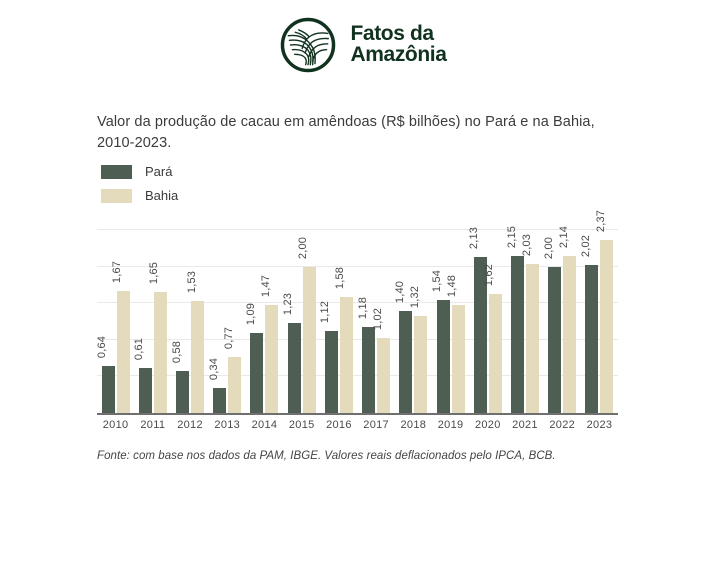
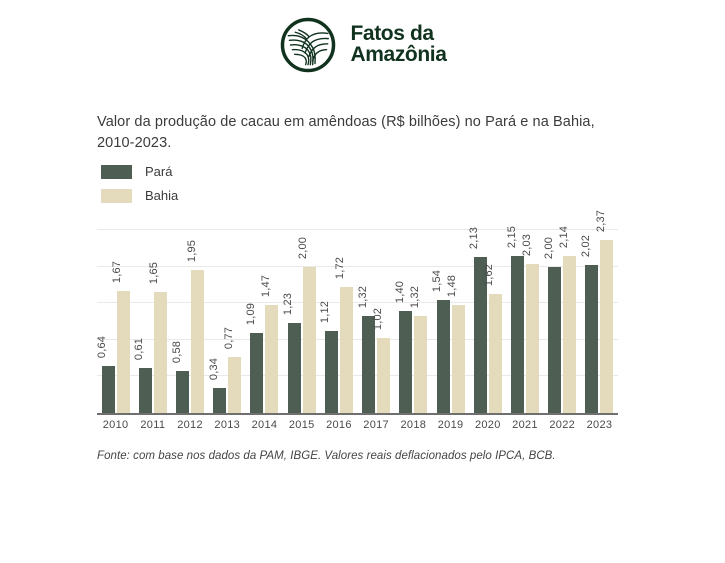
Bahia/2012: 1,53 -> 1,95
Bahia/2016: 1,58 -> 1,72
Pará/2017: 1,18 -> 1,32
